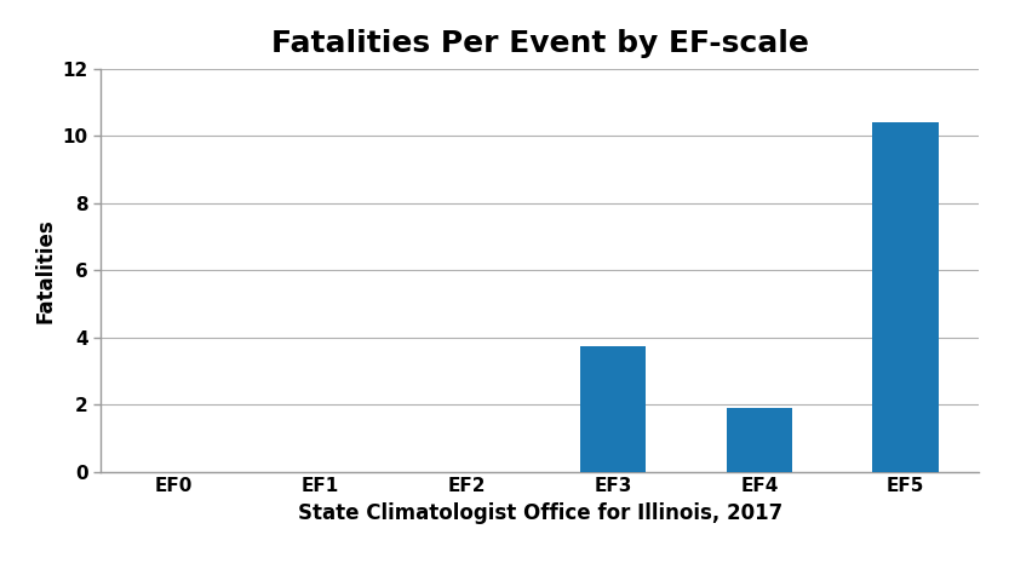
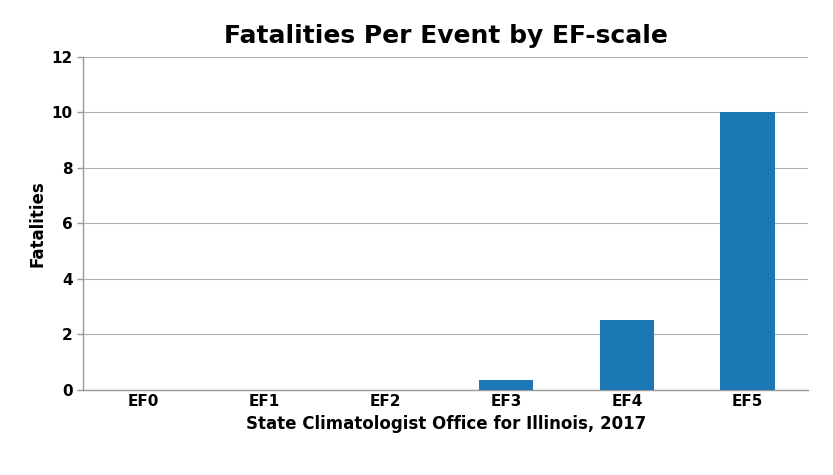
EF3: 3.75 -> 0.35
EF4: 1.90 -> 2.50
EF5: 10.40 -> 10.00
